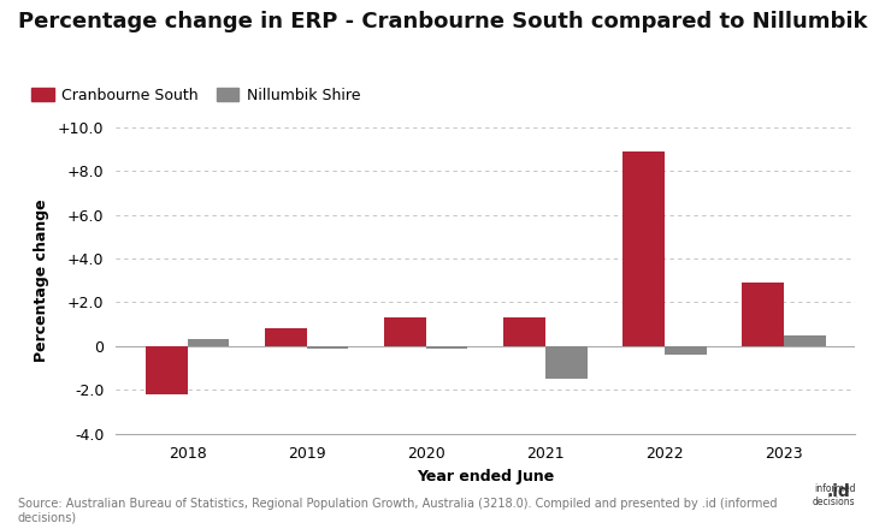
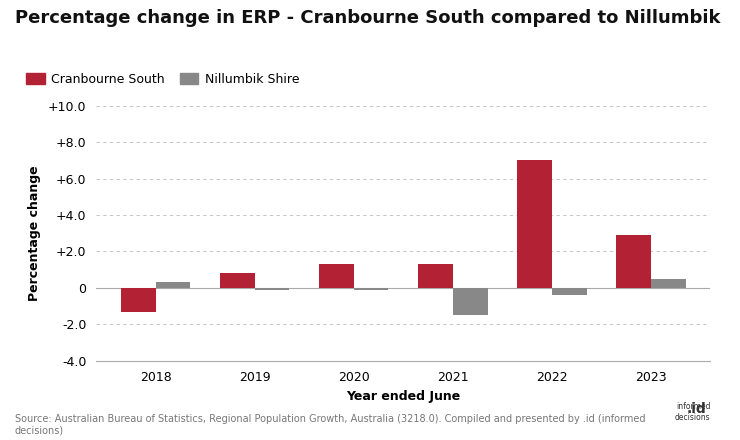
Cranbourne South/2018: -2.2 -> -1.3
Cranbourne South/2022: 8.9 -> 7.0
